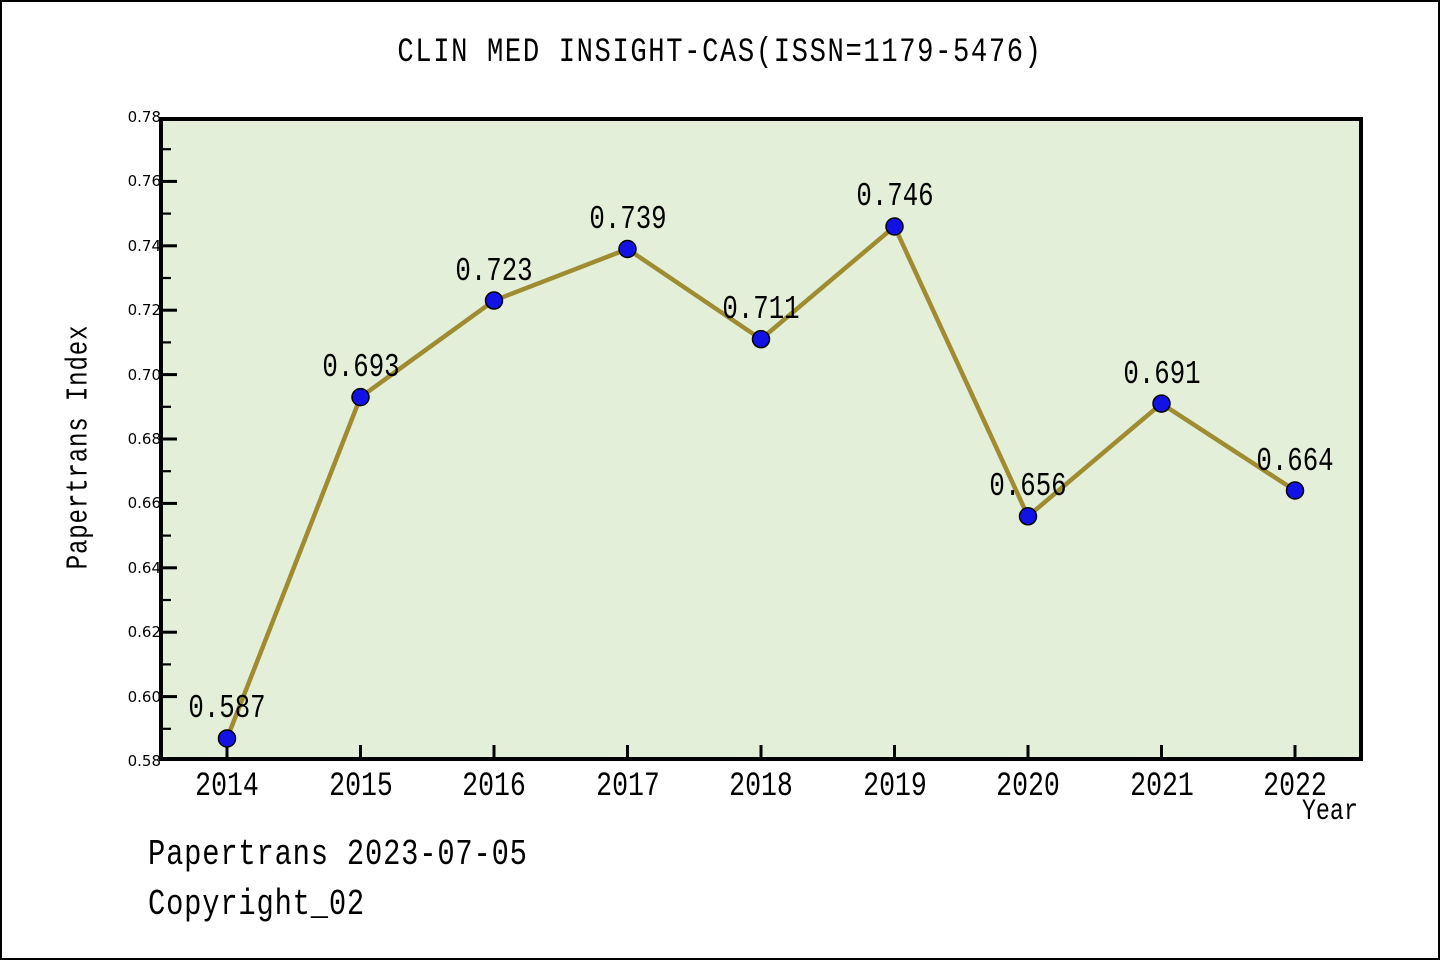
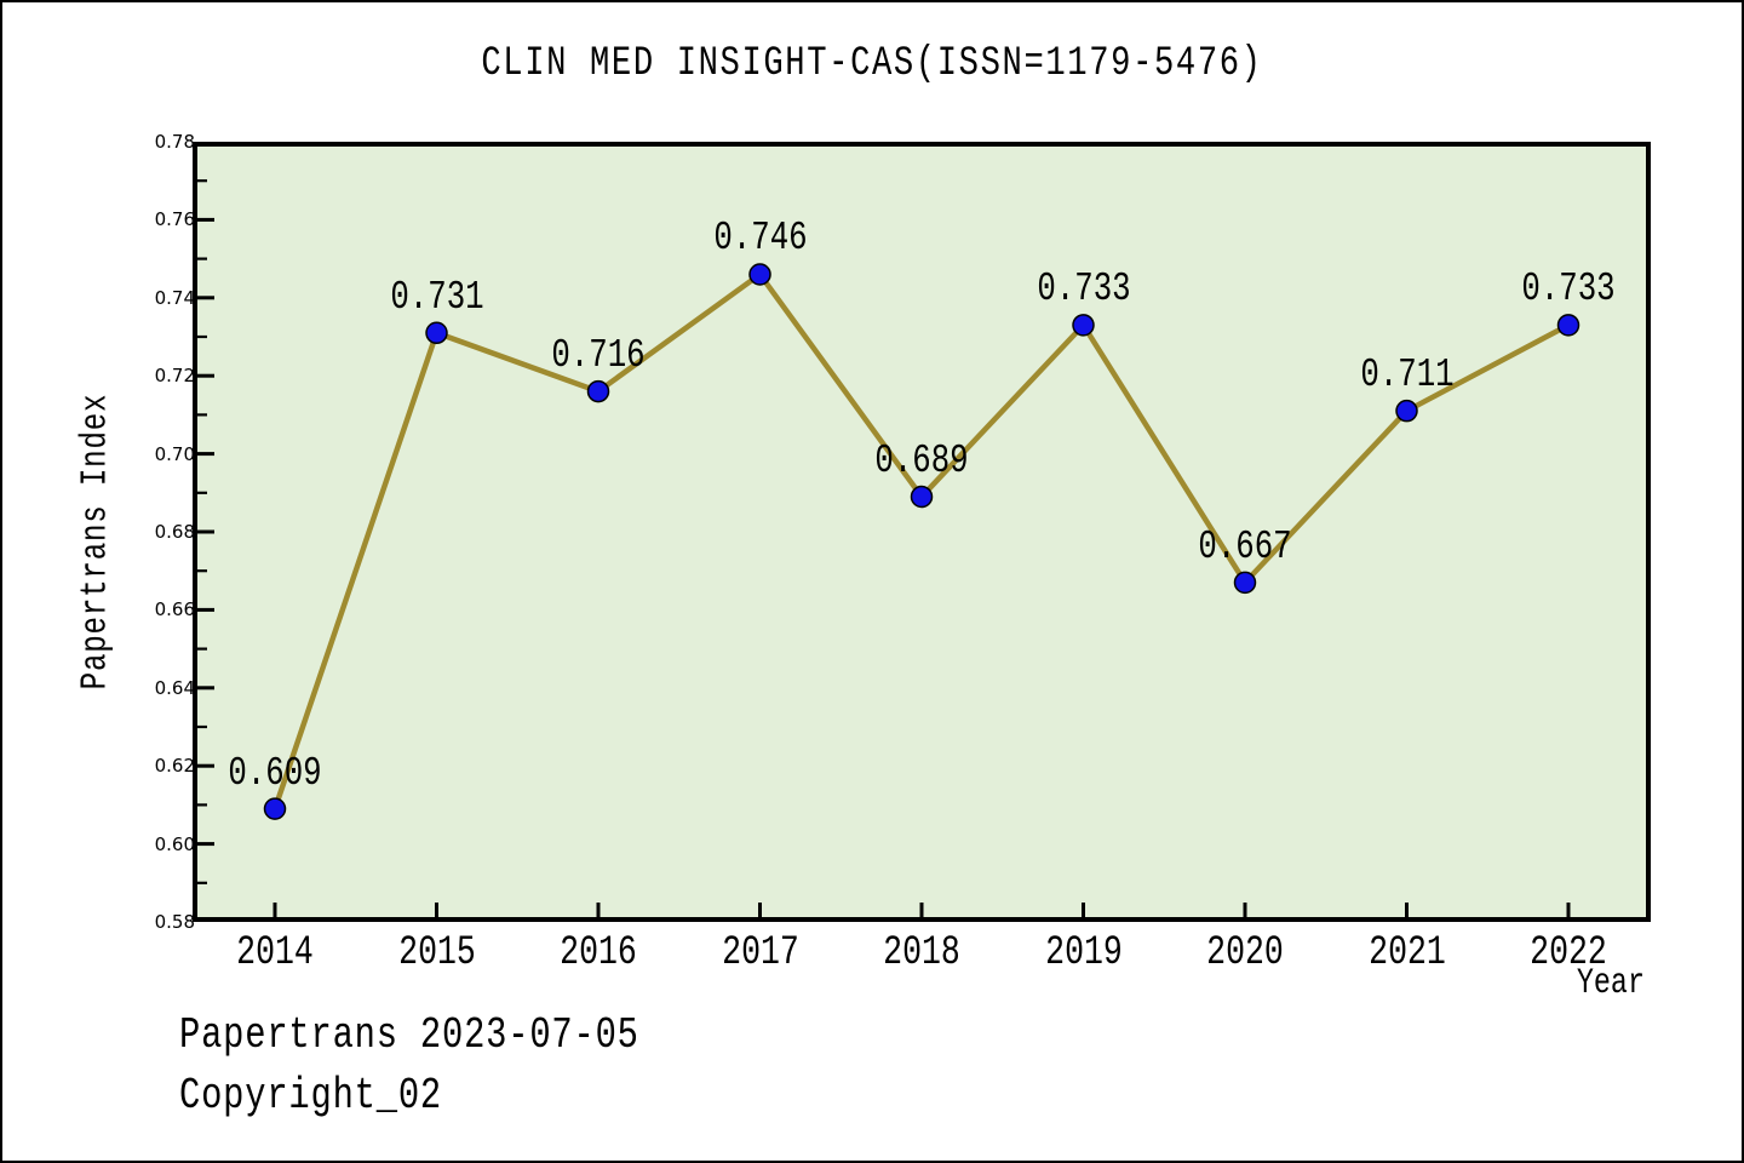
2014: 0.587 -> 0.609
2015: 0.693 -> 0.731
2016: 0.723 -> 0.716
2017: 0.739 -> 0.746
2018: 0.711 -> 0.689
2019: 0.746 -> 0.733
2020: 0.656 -> 0.667
2021: 0.691 -> 0.711
2022: 0.664 -> 0.733
